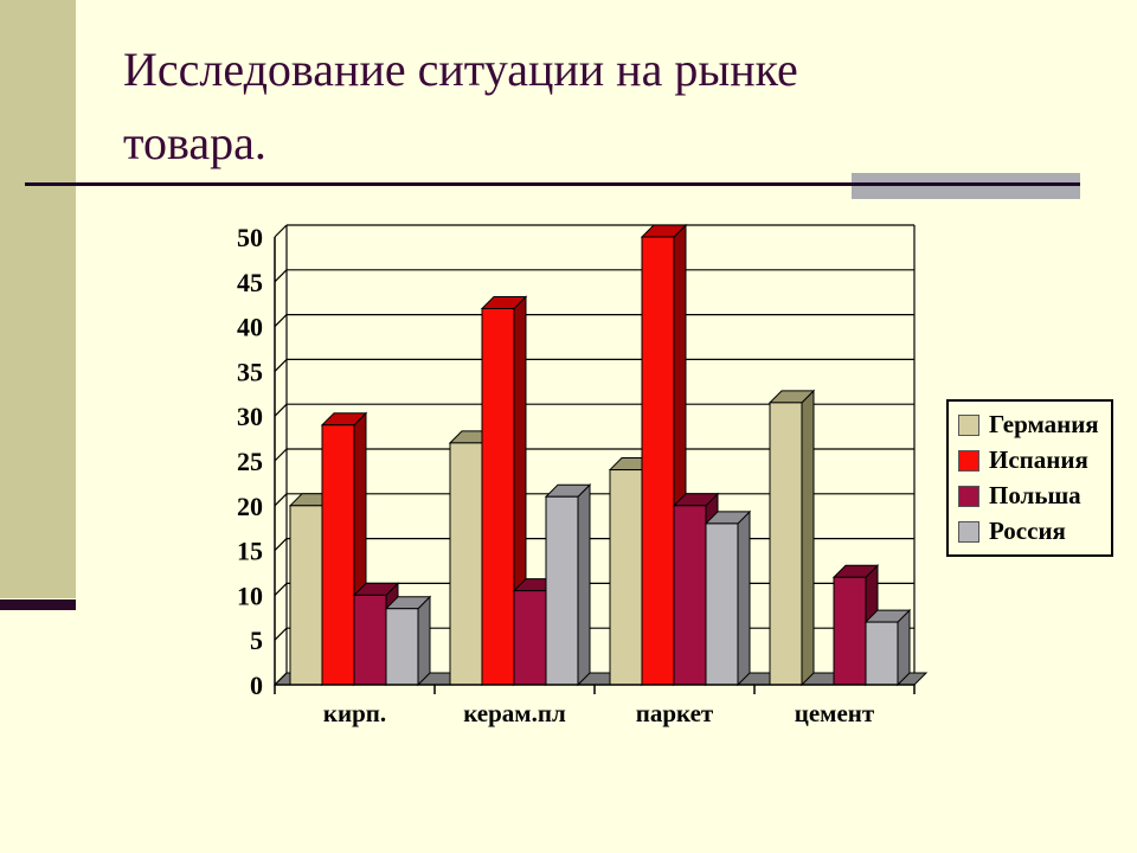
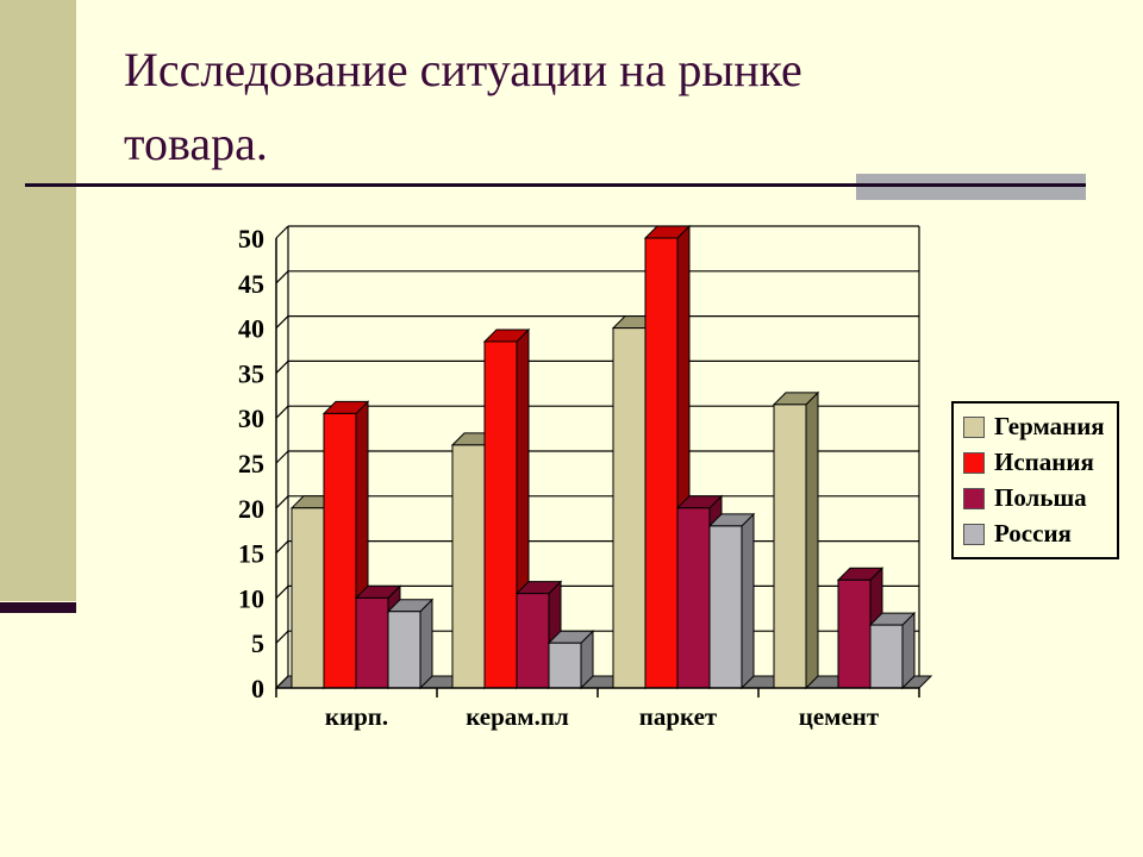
Испания/кирп.: 29 -> 30
Испания/керам.пл: 42 -> 38
Россия/керам.пл: 21 -> 5
Германия/паркет: 24 -> 40
